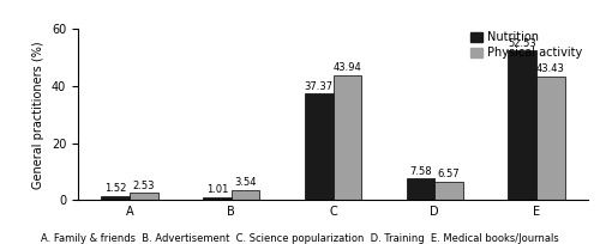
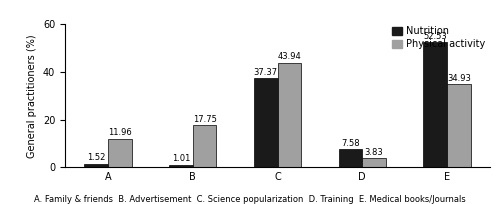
Physical activity/A: 2.53 -> 11.96
Physical activity/B: 3.54 -> 17.75
Physical activity/D: 6.57 -> 3.83
Physical activity/E: 43.43 -> 34.93
